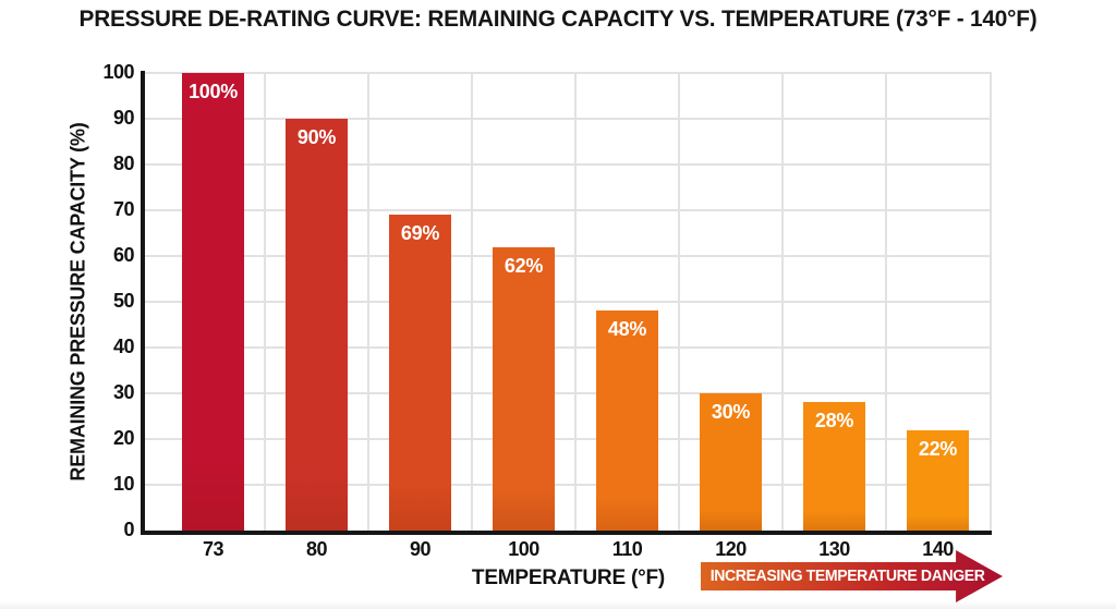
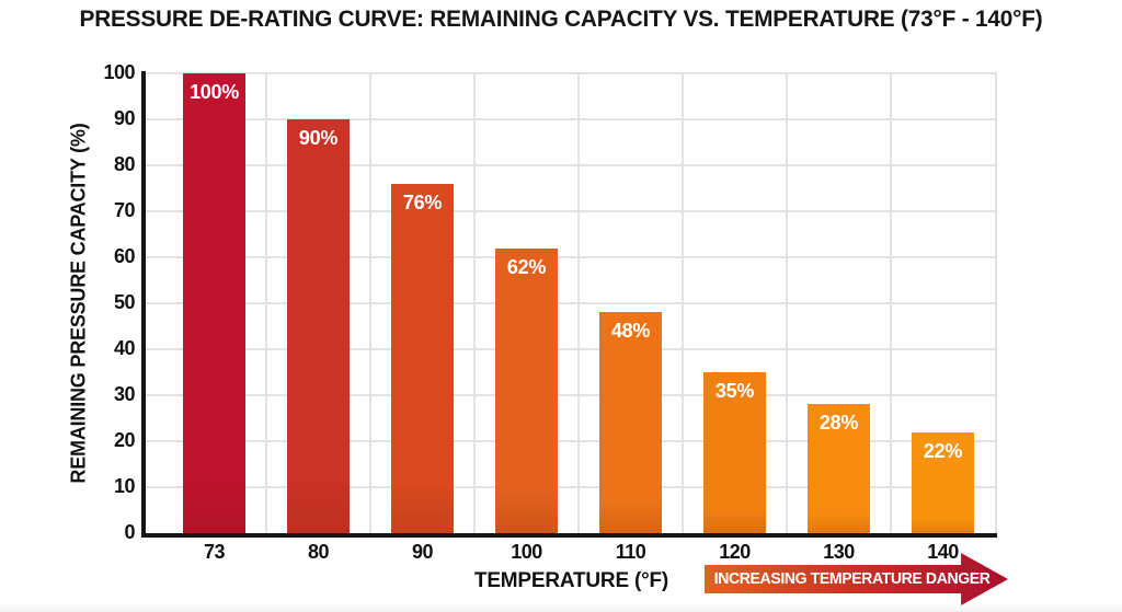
90: 69% -> 76%
120: 30% -> 35%
